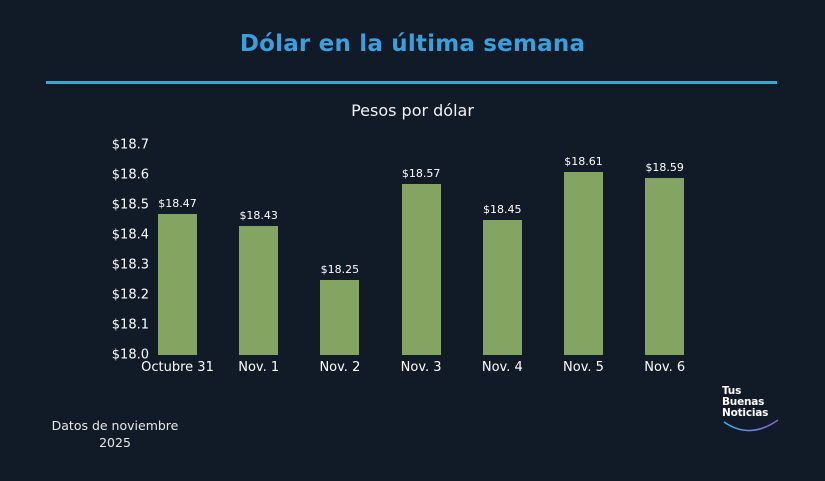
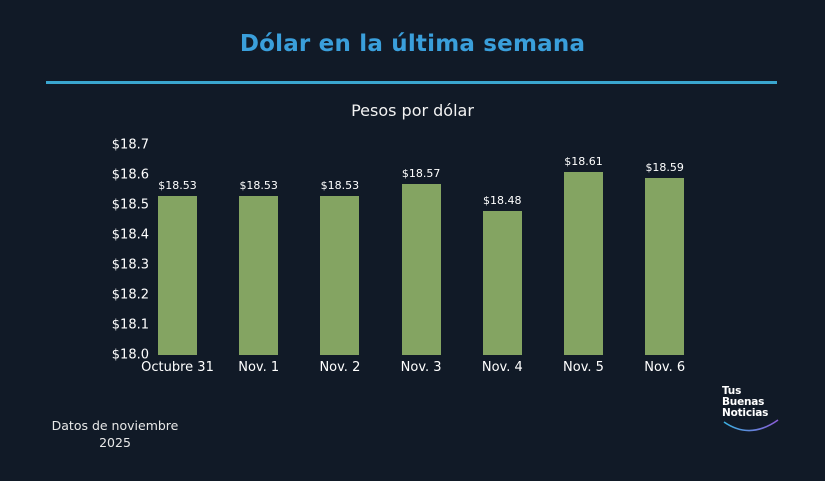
Octubre 31: $18.47 -> $18.53
Nov. 1: $18.43 -> $18.53
Nov. 2: $18.25 -> $18.53
Nov. 4: $18.45 -> $18.48
